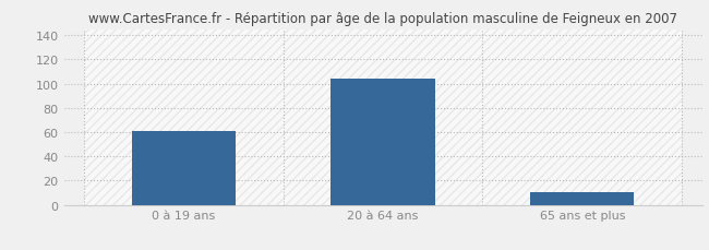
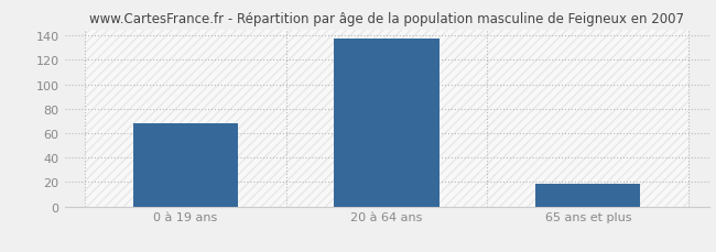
0 à 19 ans: 61 -> 68
20 à 64 ans: 104 -> 137
65 ans et plus: 10 -> 19
